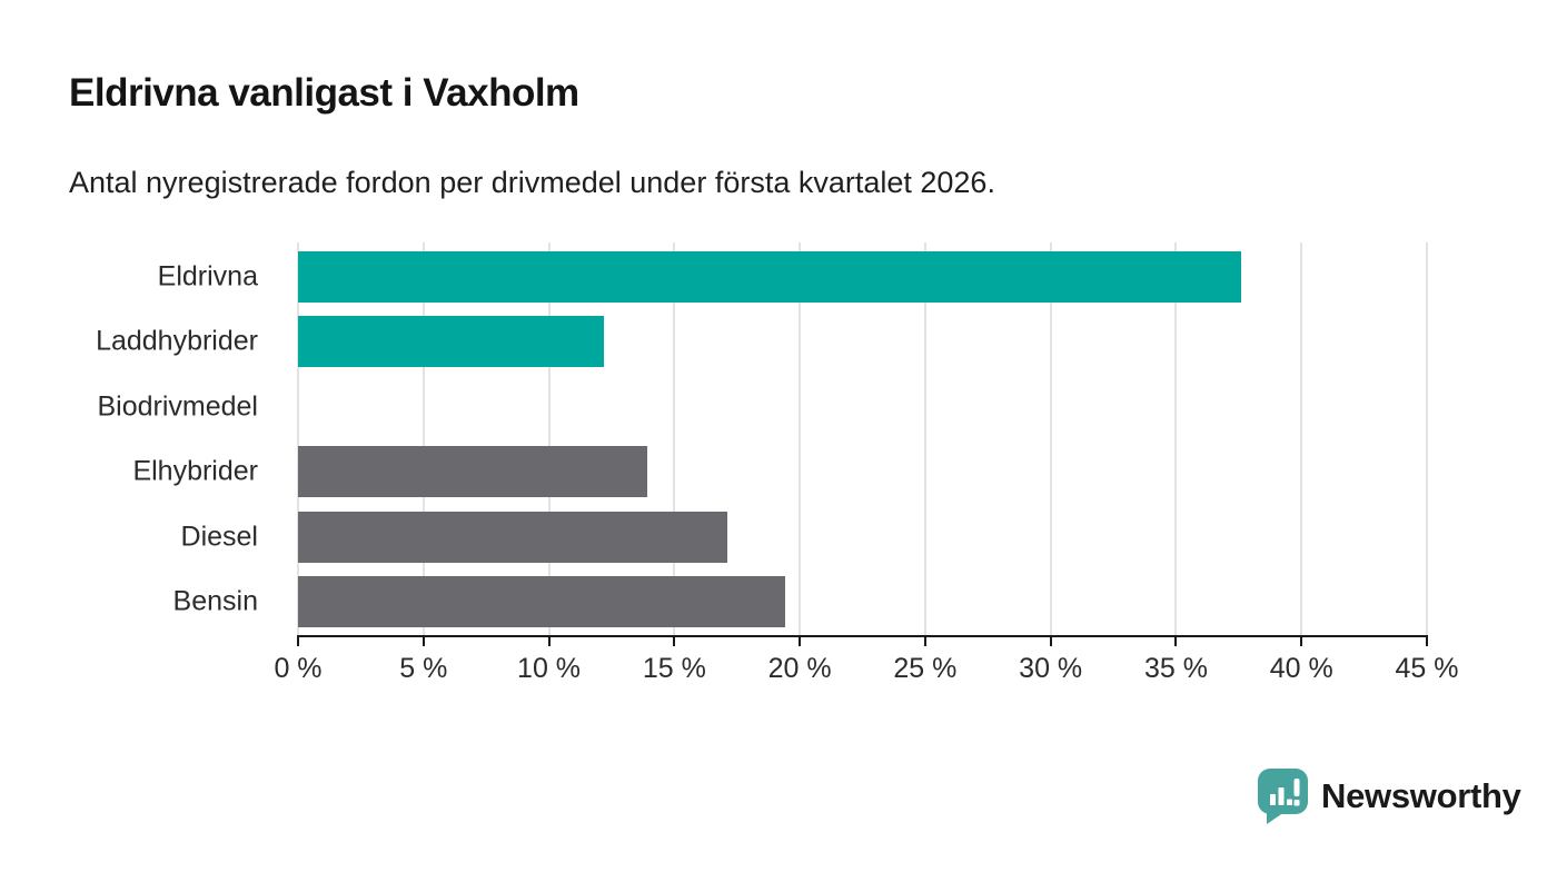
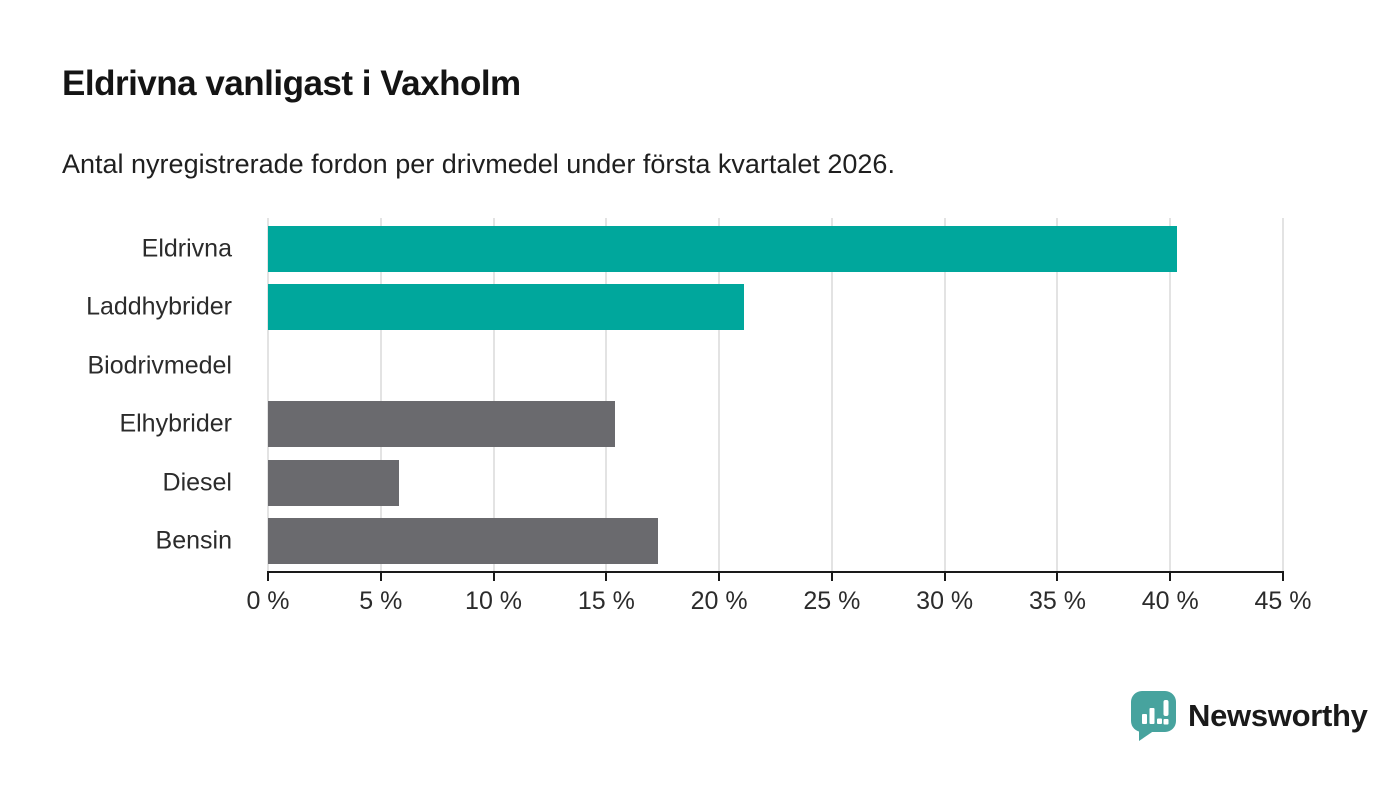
Eldrivna: 37.6% -> 40.3%
Laddhybrider: 12.2% -> 21.1%
Elhybrider: 13.9% -> 15.4%
Diesel: 17.1% -> 5.8%
Bensin: 19.4% -> 17.3%
